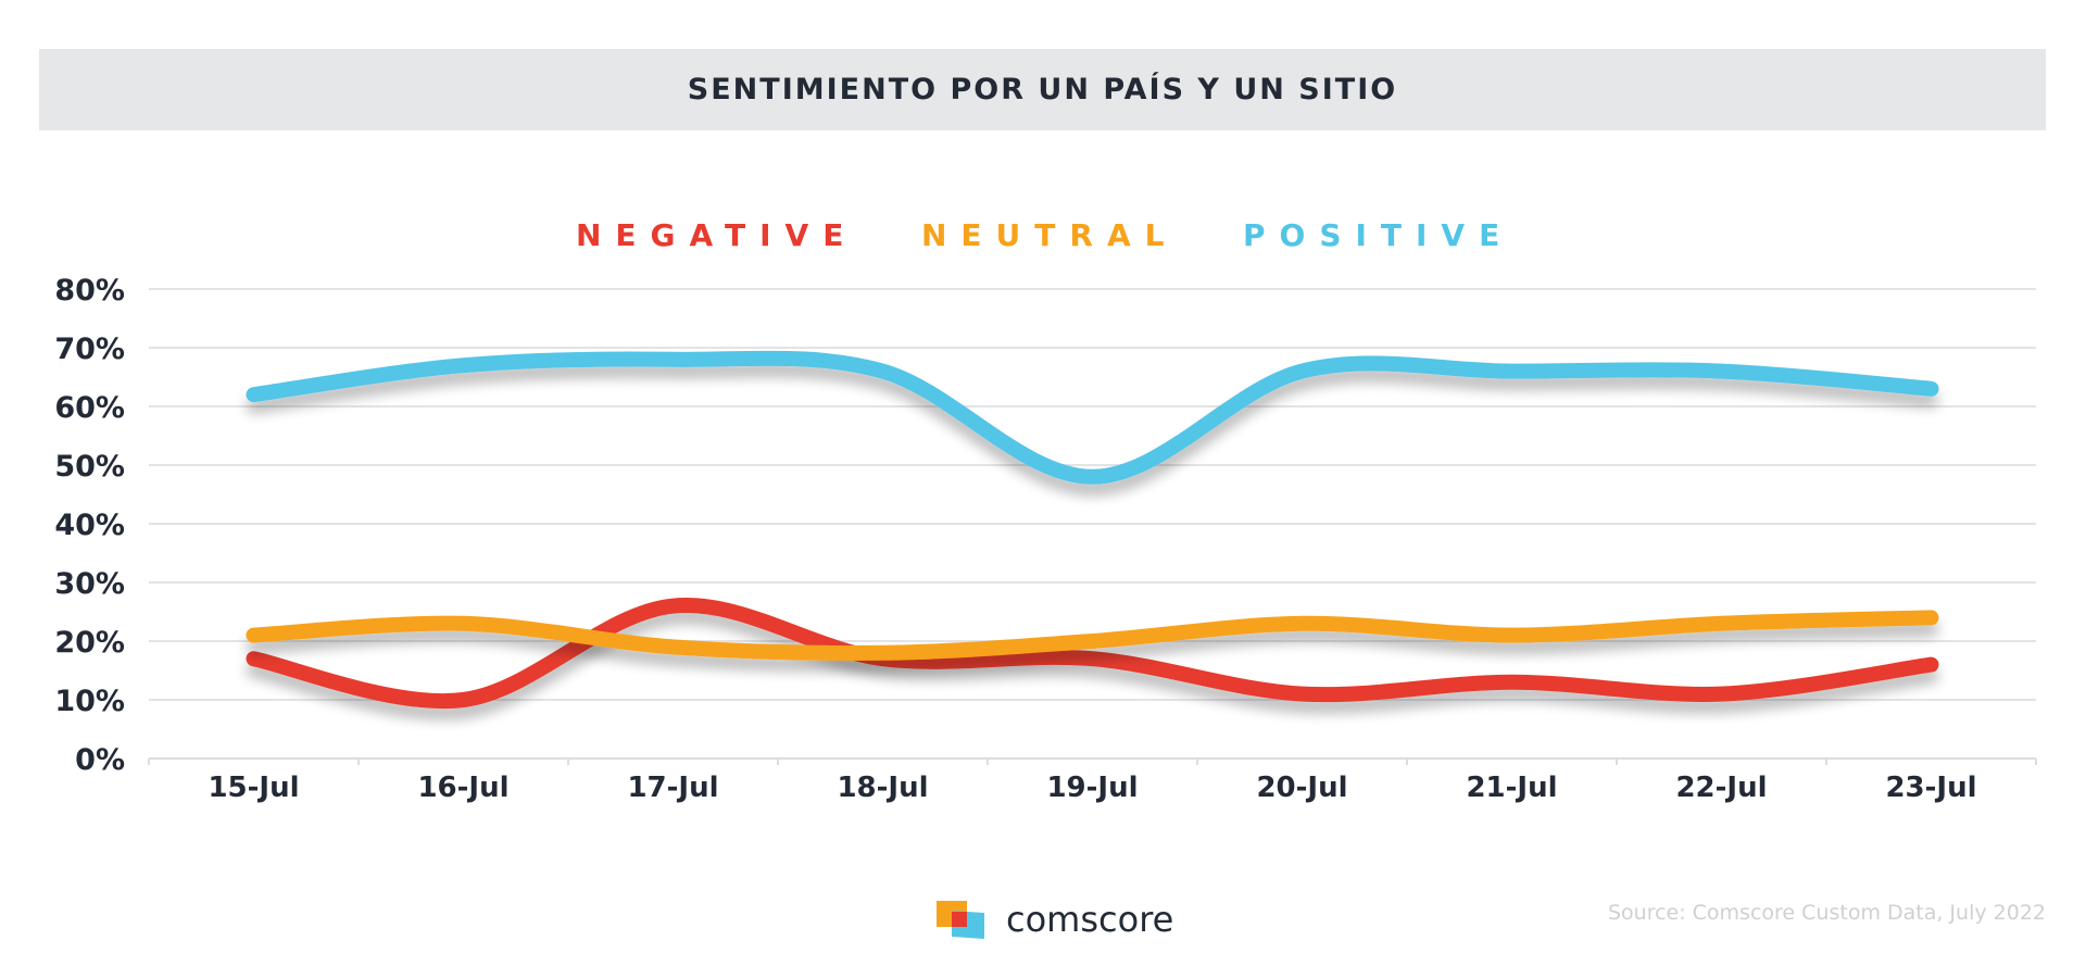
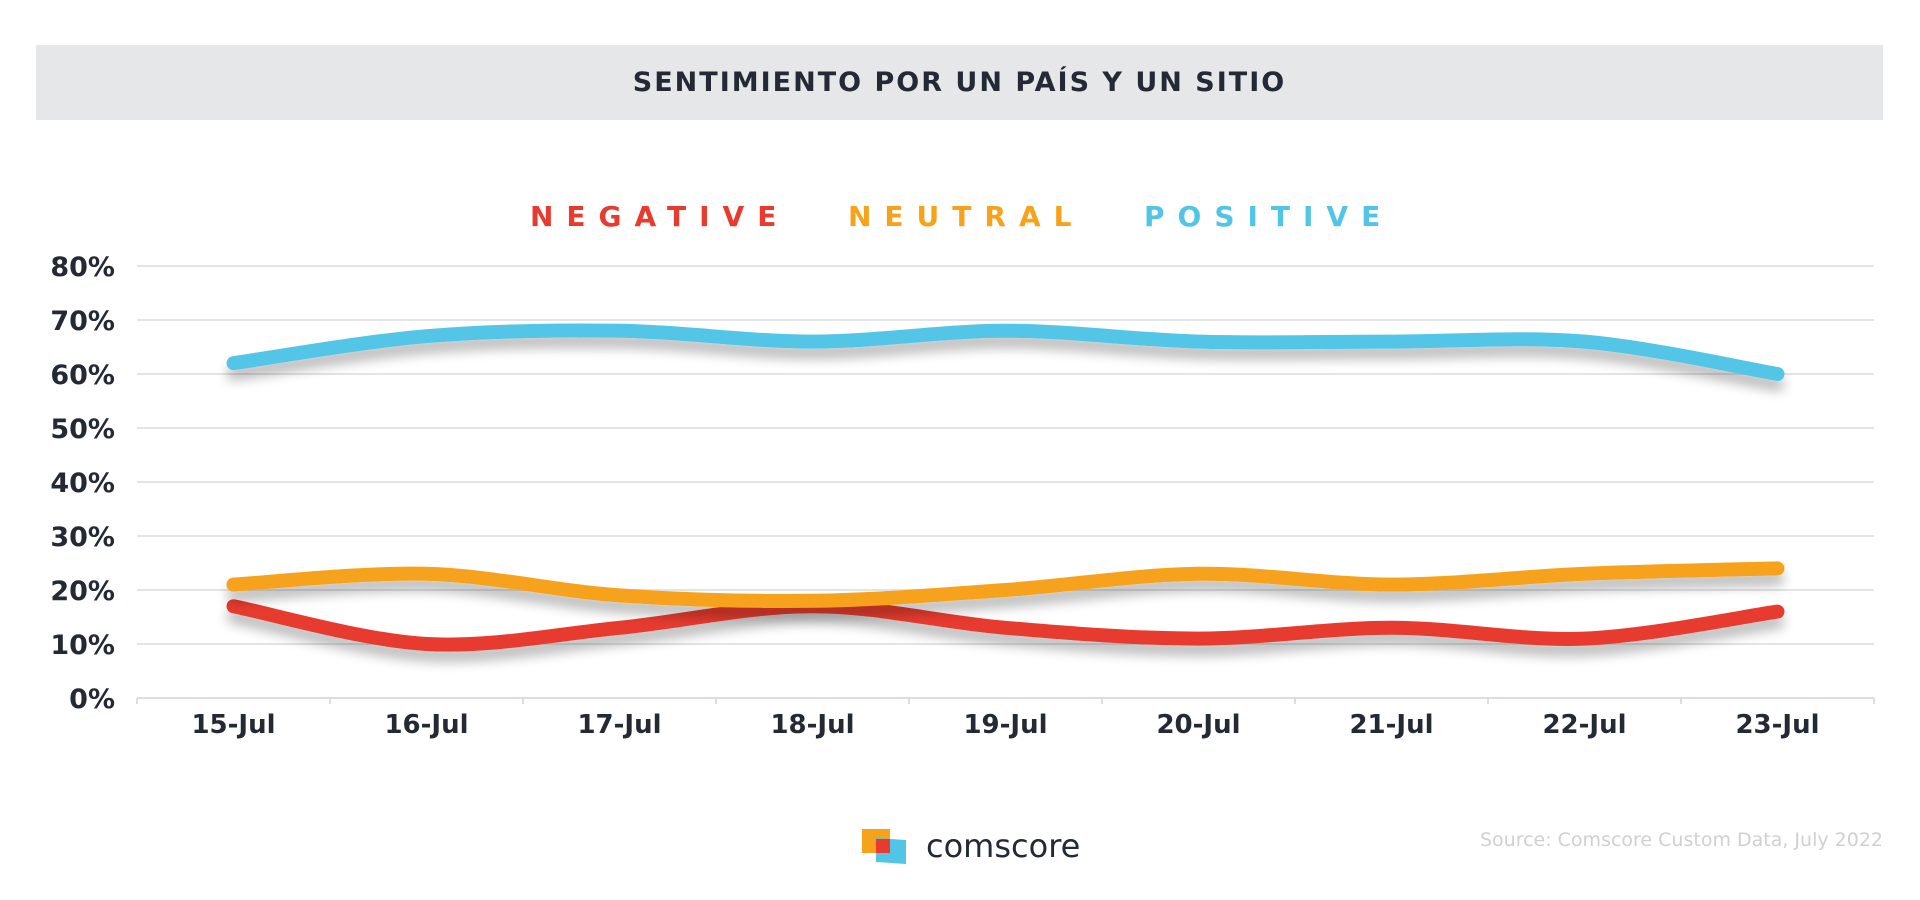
NEGATIVE/17-Jul: 26% -> 13%
NEGATIVE/19-Jul: 17% -> 13%
POSITIVE/19-Jul: 48% -> 68%
POSITIVE/23-Jul: 63% -> 60%
